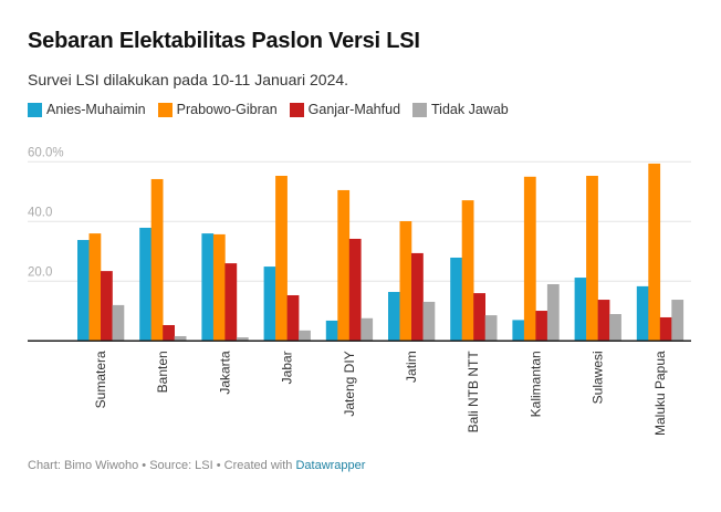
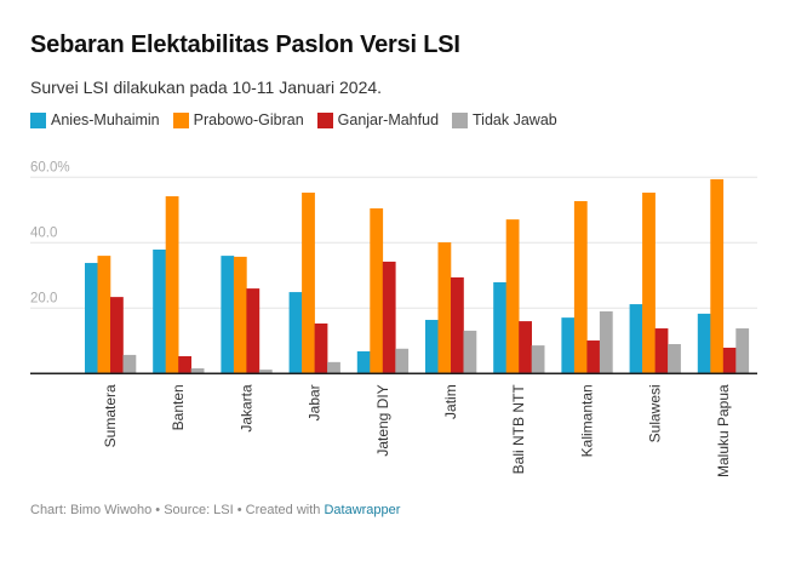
Tidak Jawab/Sumatera: 12% -> 6%
Anies-Muhaimin/Kalimantan: 7% -> 17%
Prabowo-Gibran/Kalimantan: 55% -> 53%
